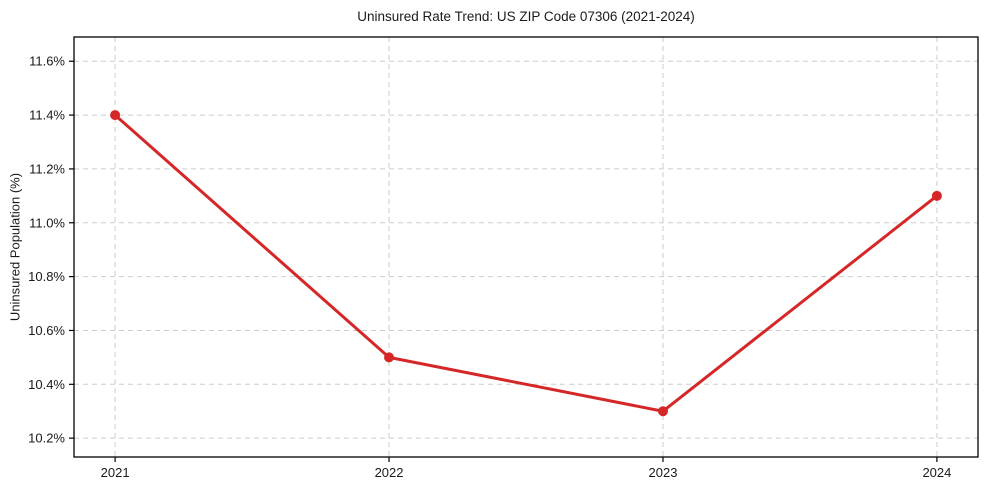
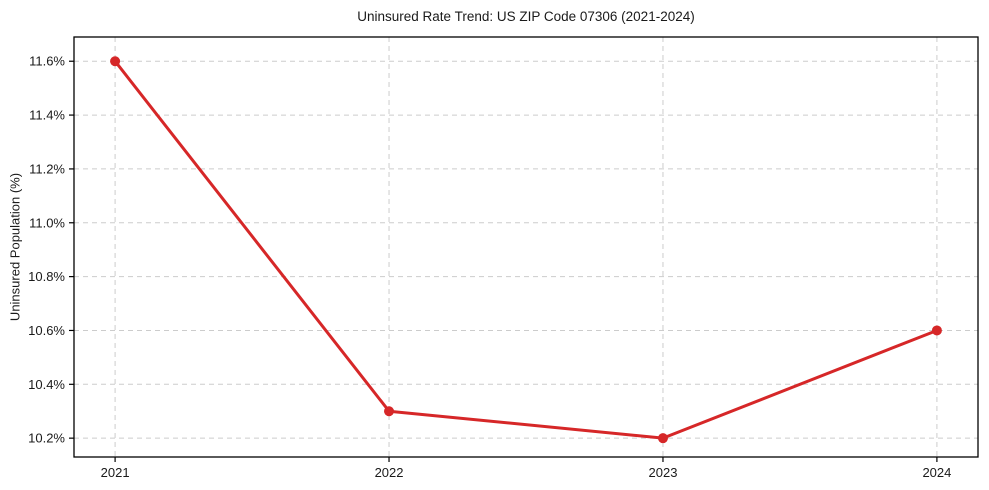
2021: 11.4% -> 11.6%
2022: 10.5% -> 10.3%
2023: 10.3% -> 10.2%
2024: 11.1% -> 10.6%
